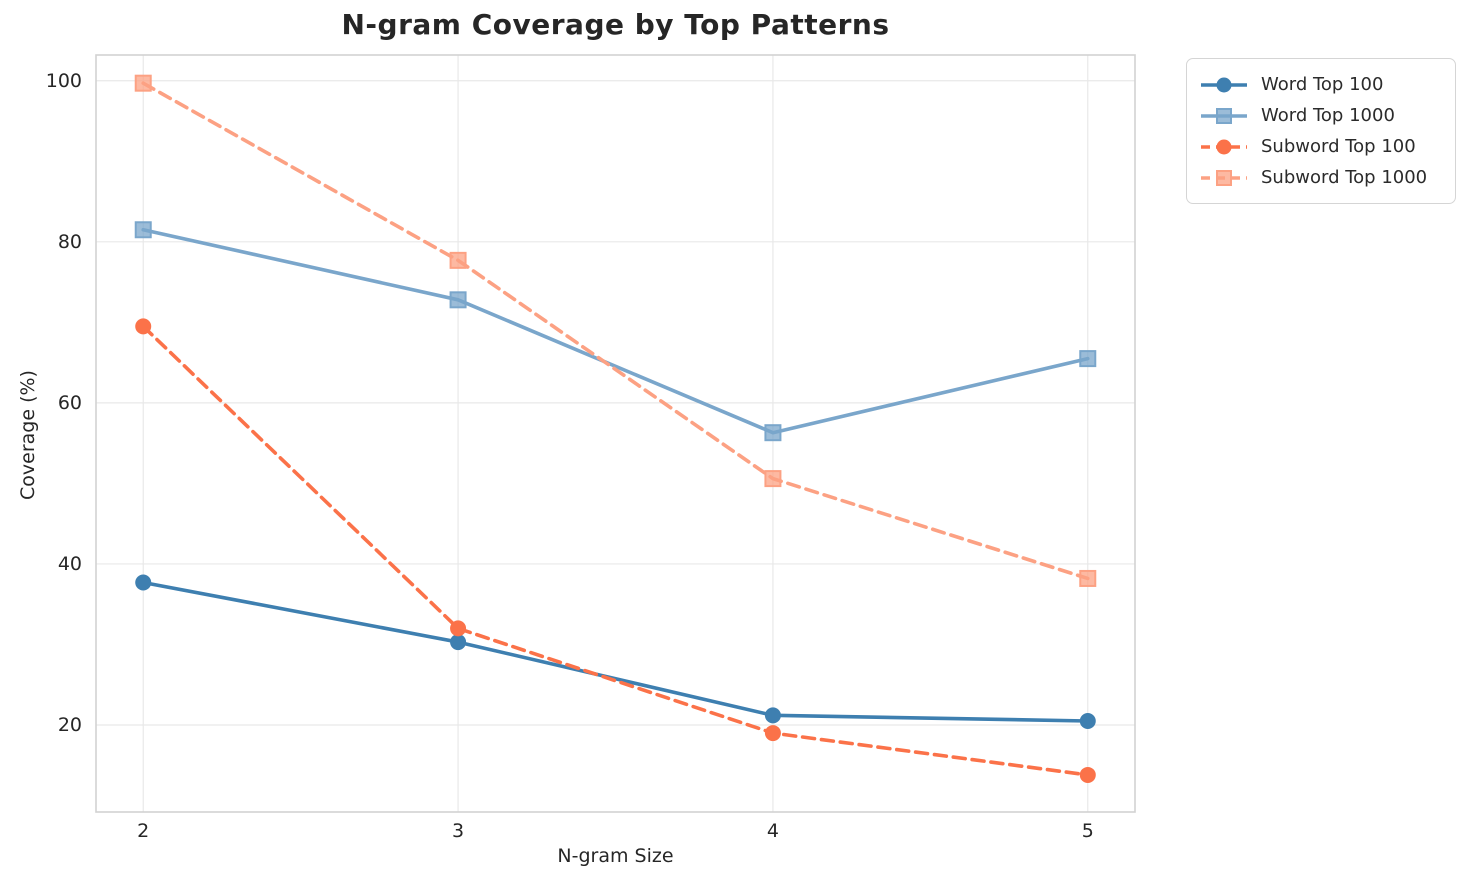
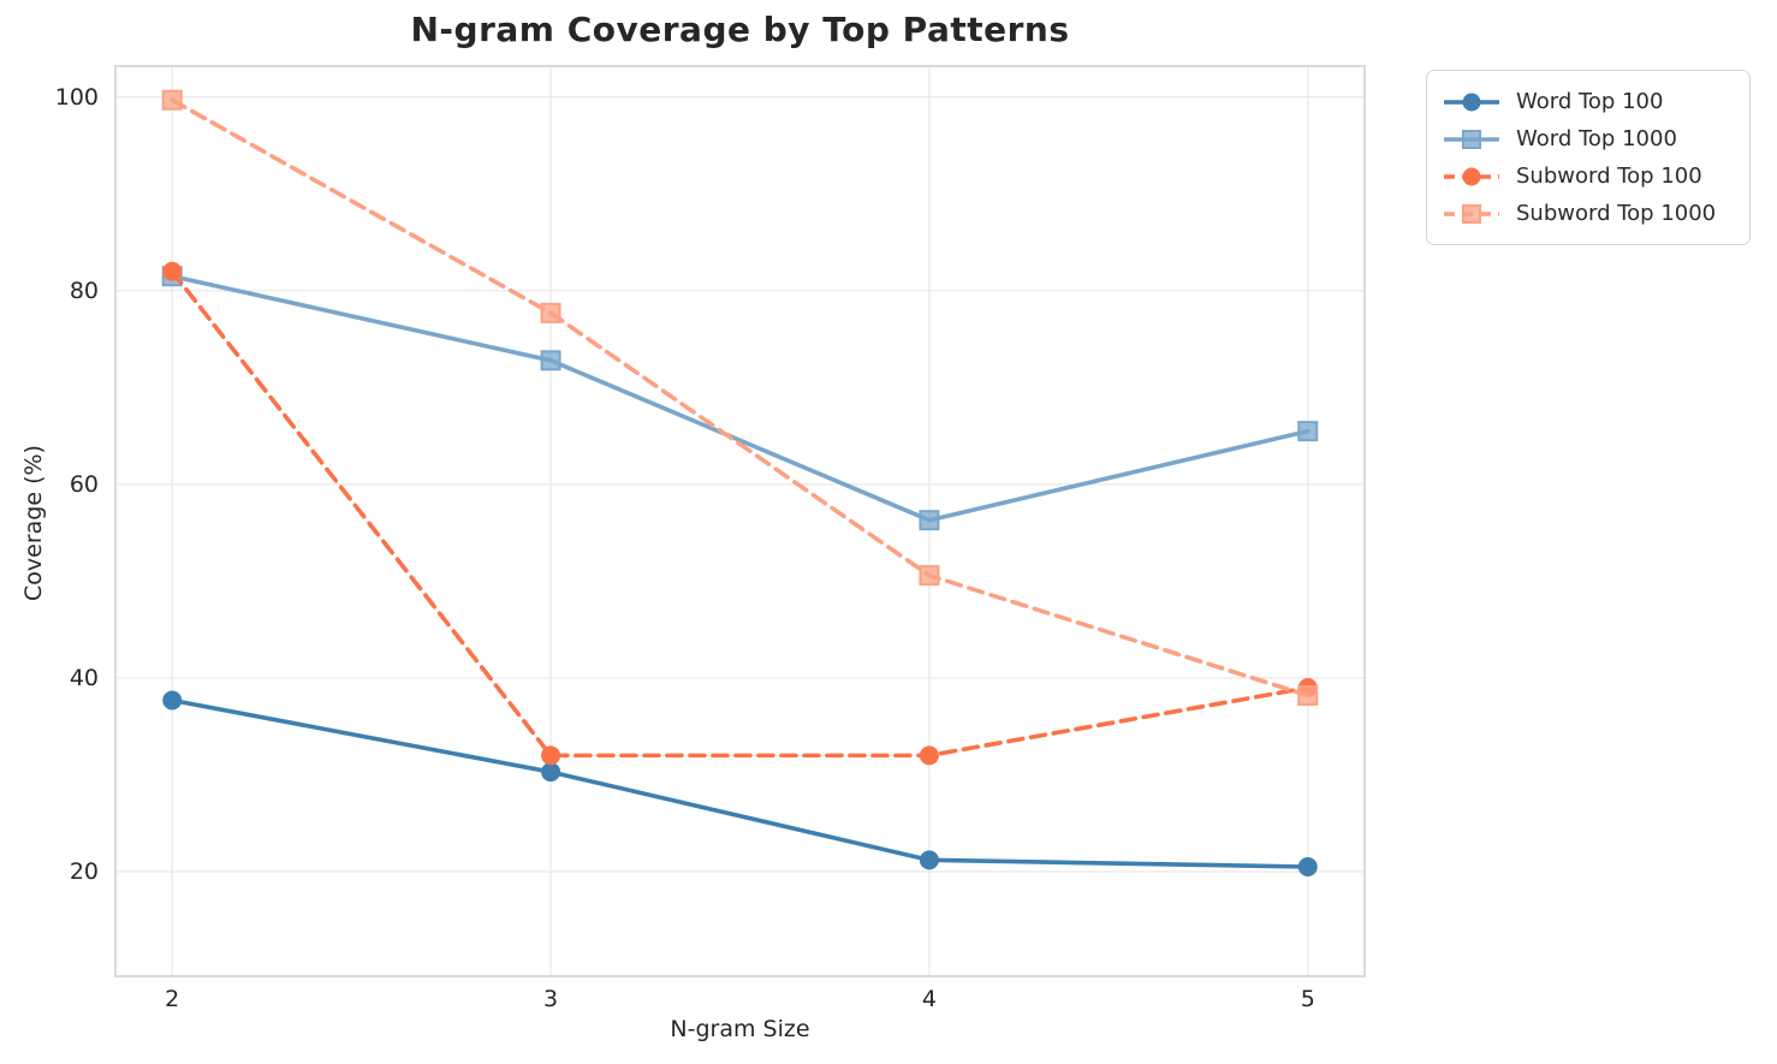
Subword Top 100/2: 70 -> 82
Subword Top 100/4: 19 -> 32
Subword Top 100/5: 14 -> 39
